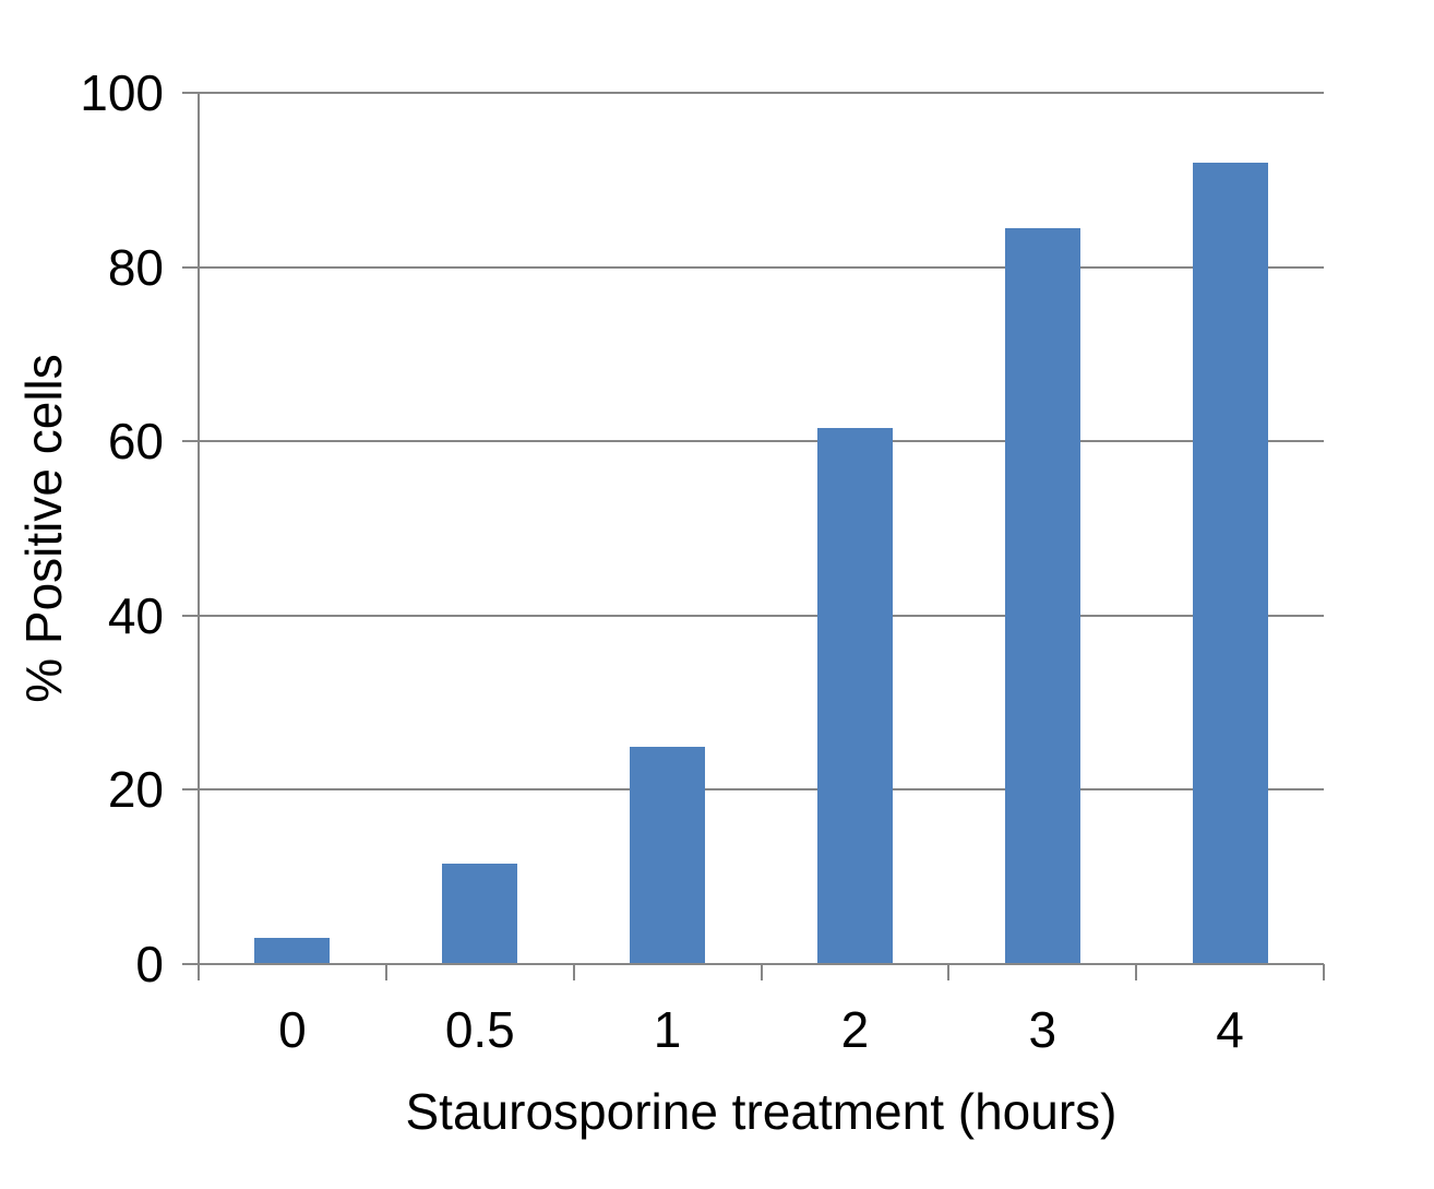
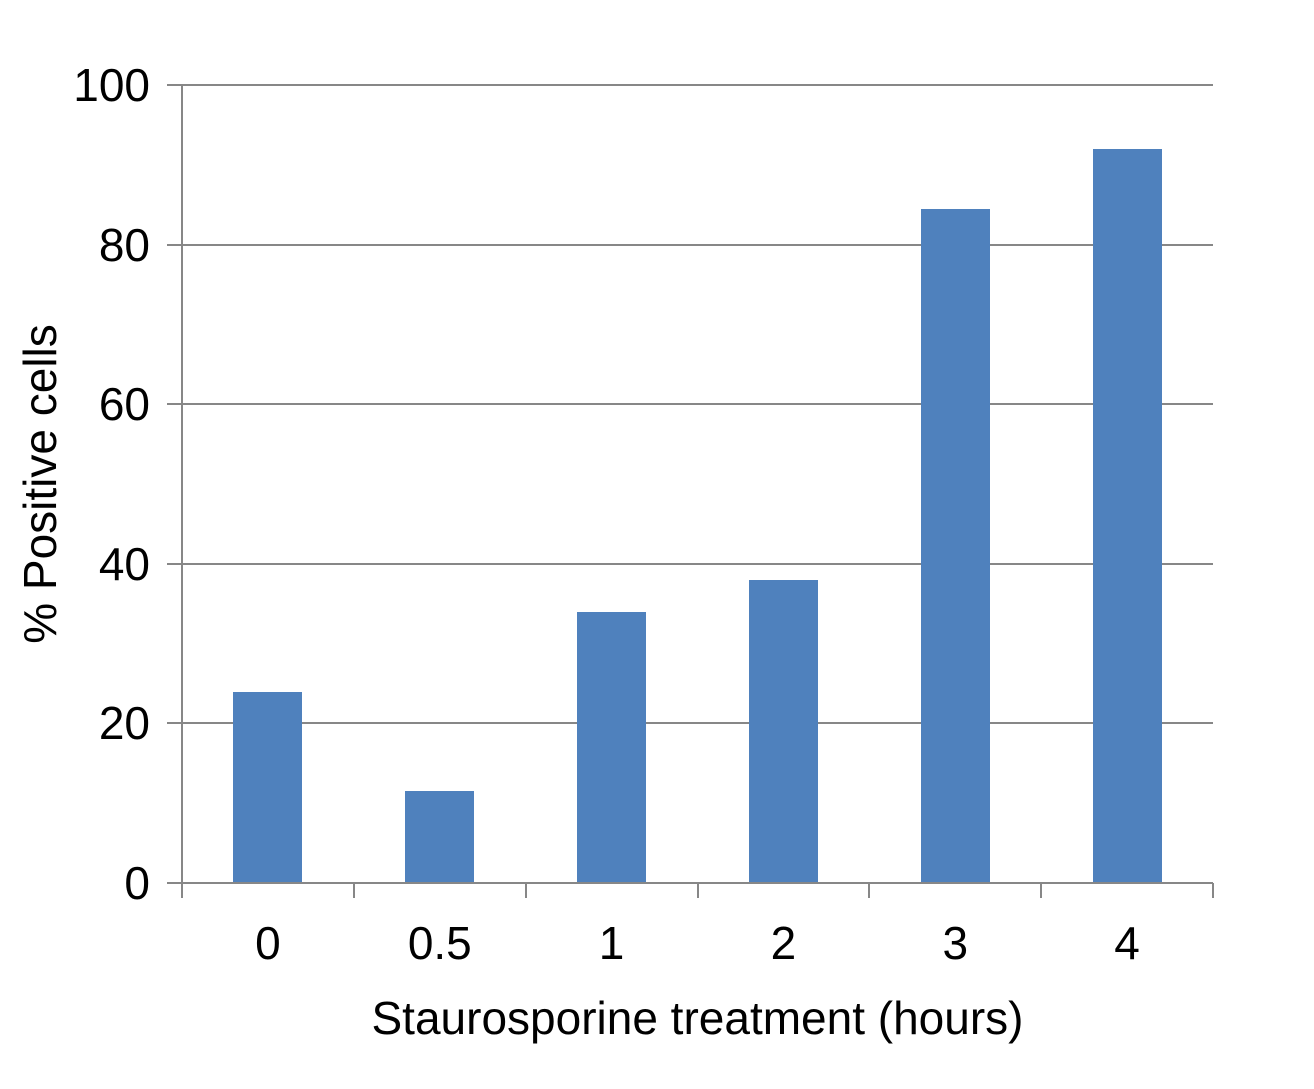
0: 3 -> 24
1: 25 -> 34
2: 62 -> 38
